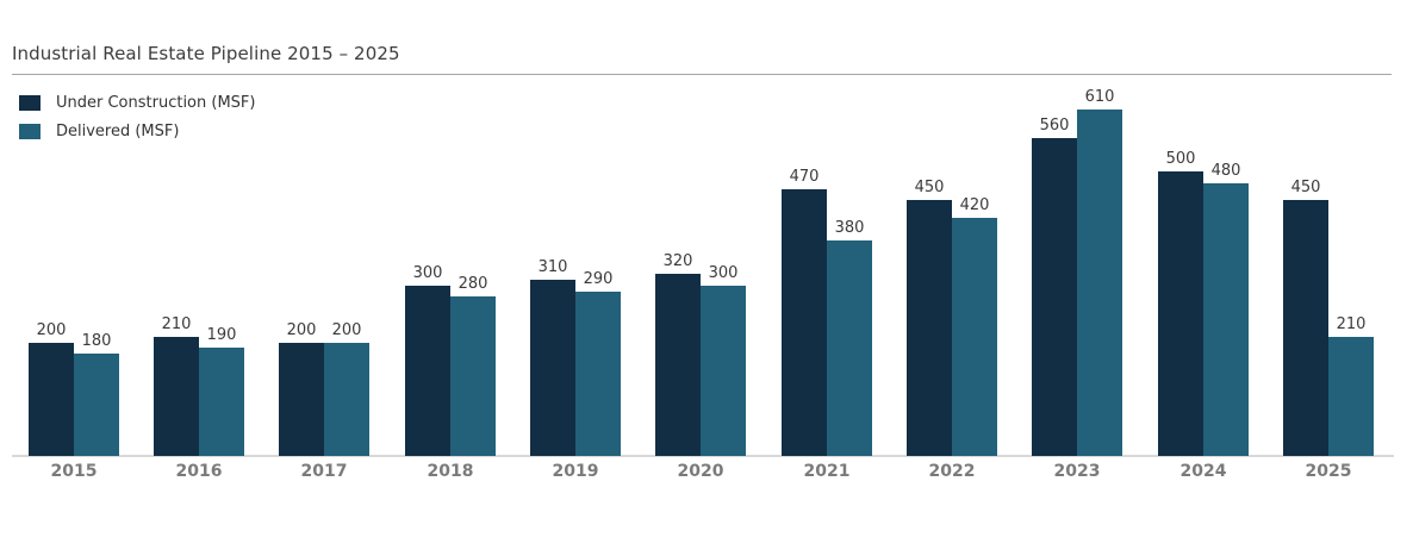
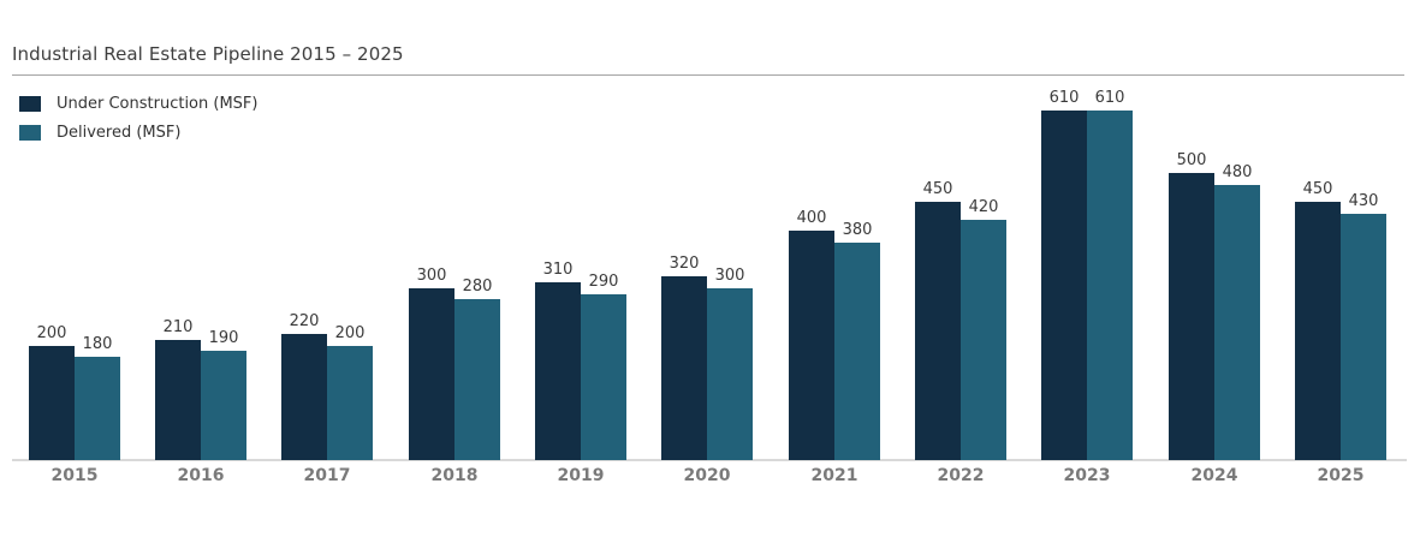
Under Construction (MSF)/2017: 200 -> 220
Under Construction (MSF)/2021: 470 -> 400
Under Construction (MSF)/2023: 560 -> 610
Delivered (MSF)/2025: 210 -> 430
